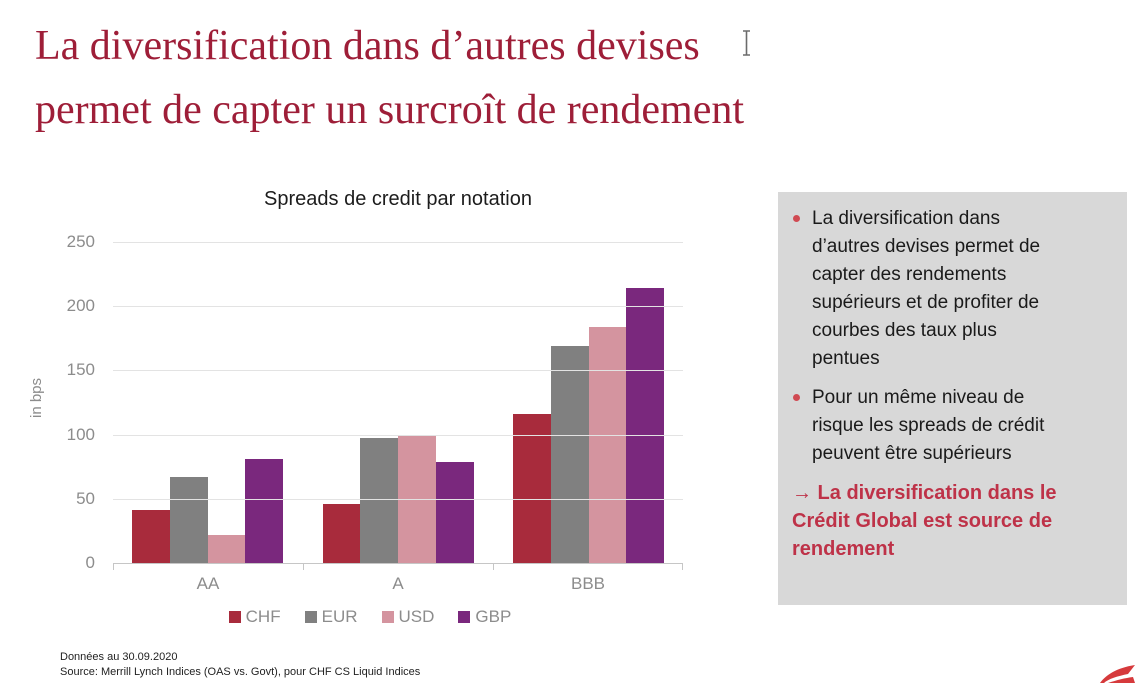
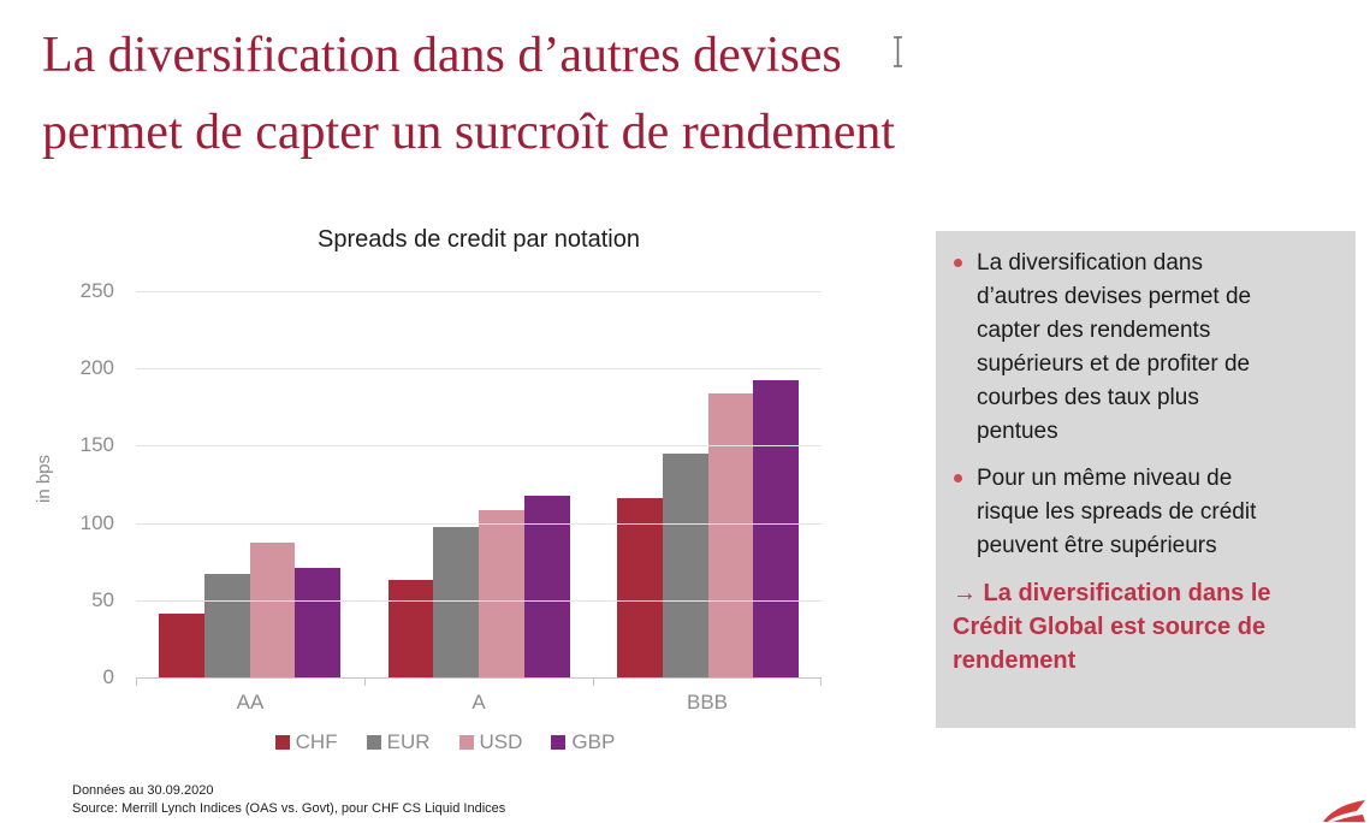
USD/AA: 22 -> 87
GBP/AA: 81 -> 71
CHF/A: 46 -> 63
USD/A: 100 -> 108
GBP/A: 79 -> 118
EUR/BBB: 169 -> 145
GBP/BBB: 214 -> 192
